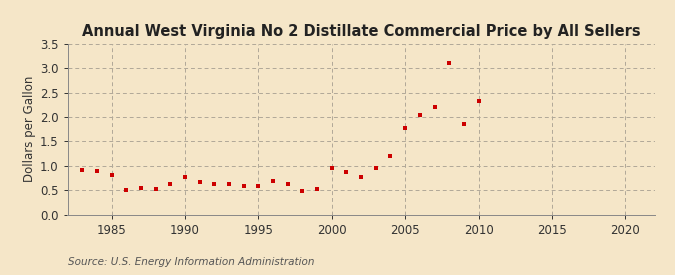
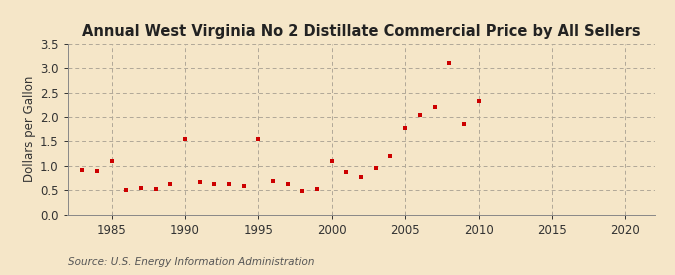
1985: 0.82 -> 1.10
1990: 0.76 -> 1.55
1995: 0.58 -> 1.55
2000: 0.95 -> 1.10
